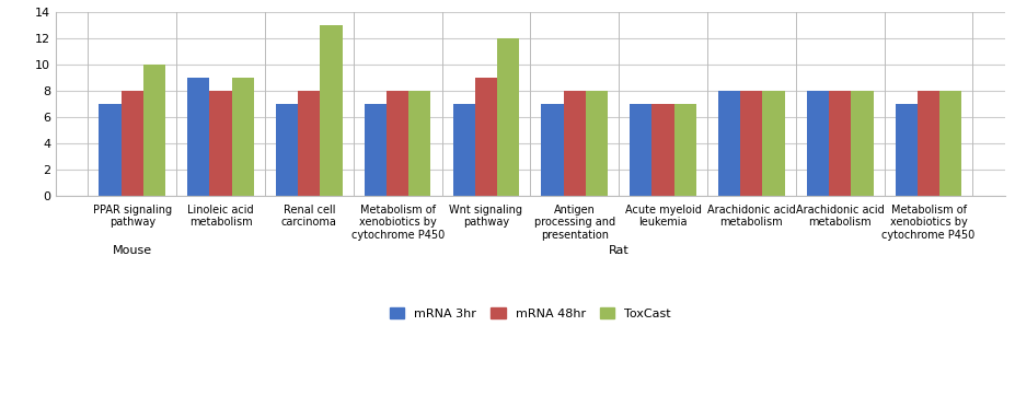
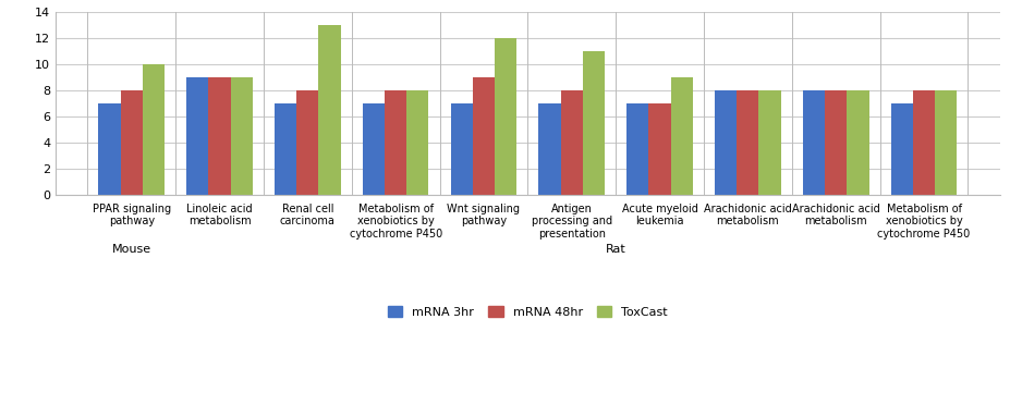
mRNA 48hr/Linoleic acid metabolism: 8 -> 9
ToxCast/Antigen processing and presentation: 8 -> 11
ToxCast/Acute myeloid leukemia: 7 -> 9
